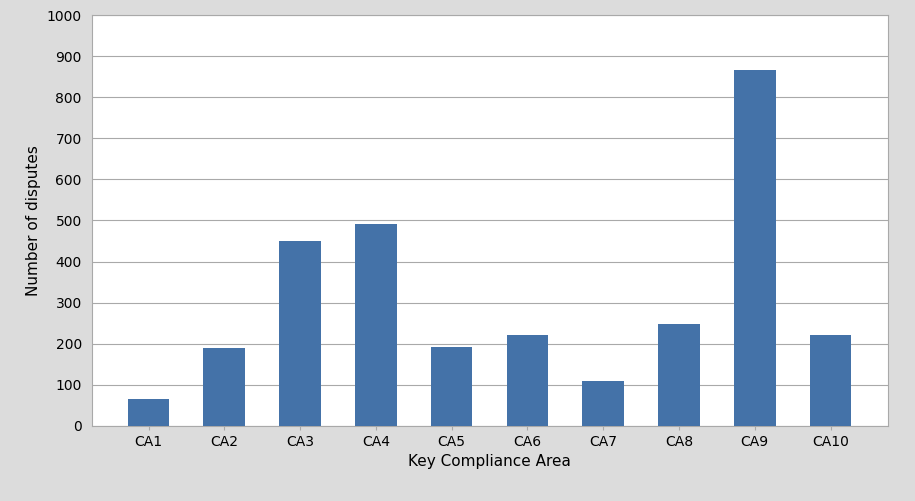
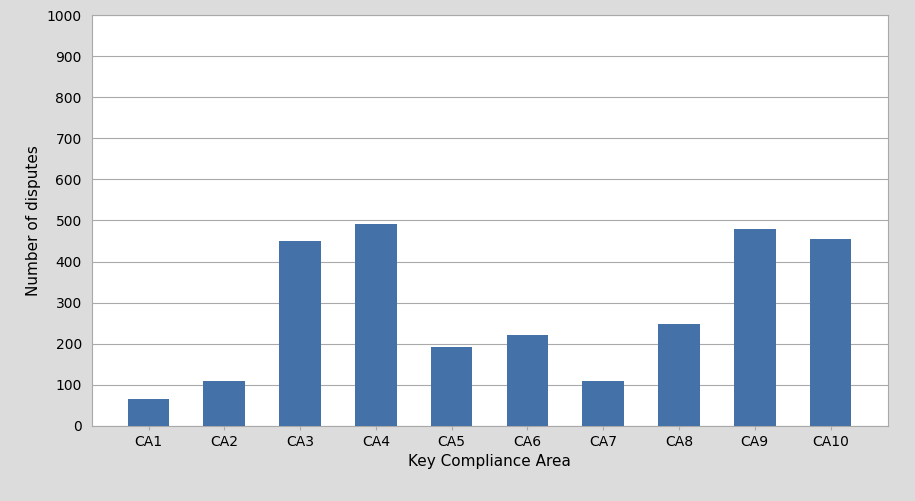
CA2: 190 -> 110
CA9: 865 -> 480
CA10: 220 -> 455
